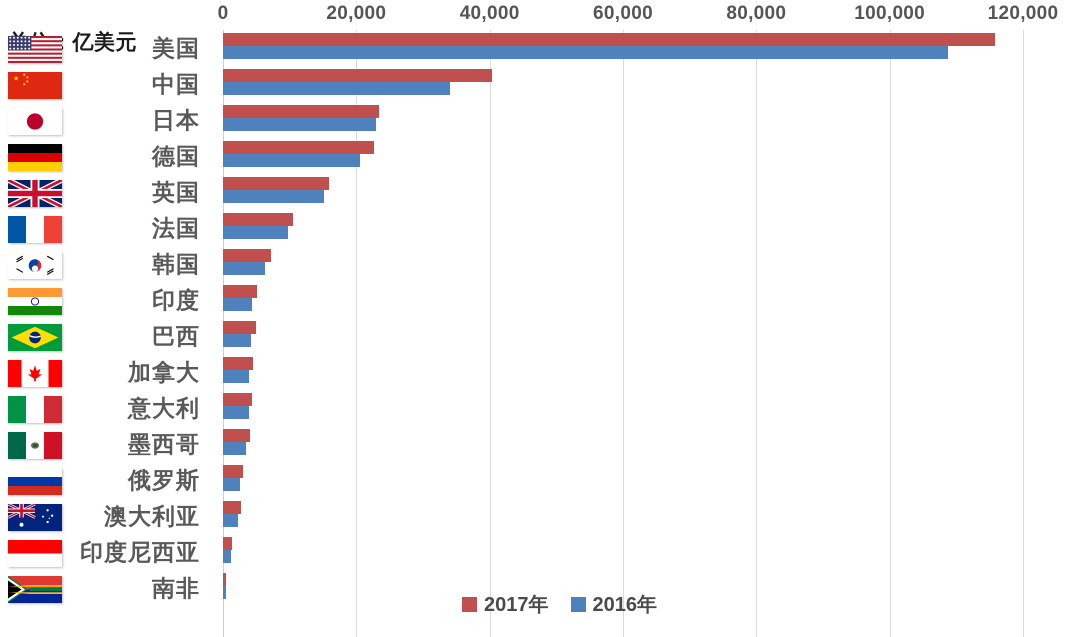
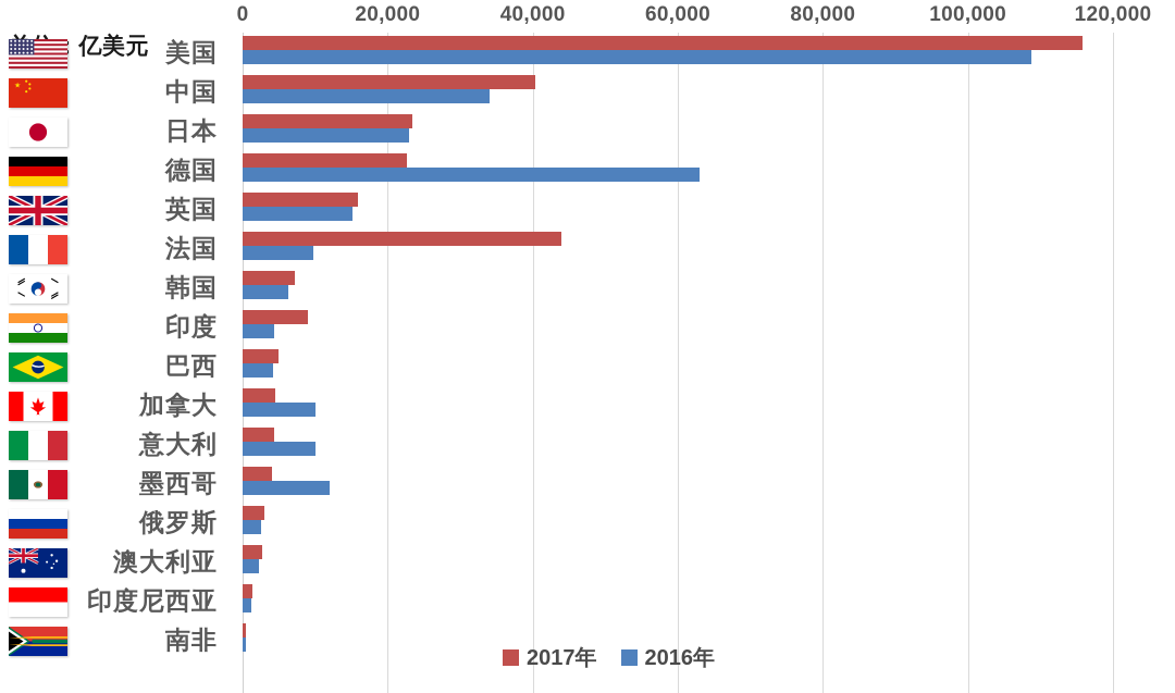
2016年/德国: 20000 -> 63000
2017年/法国: 10000 -> 44000
2017年/印度: 5000 -> 9000
2016年/加拿大: 4000 -> 10000
2016年/意大利: 4000 -> 10000
2016年/墨西哥: 4000 -> 12000
